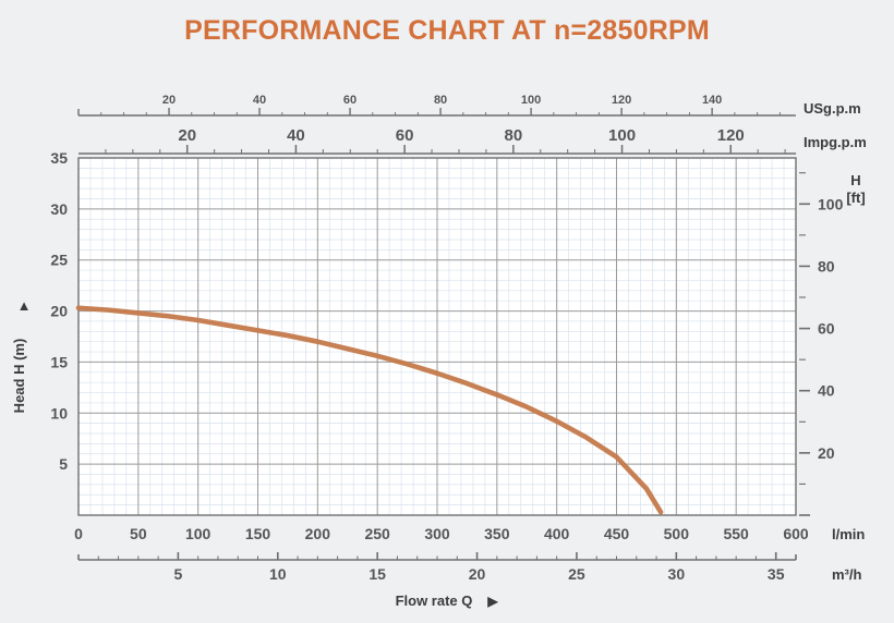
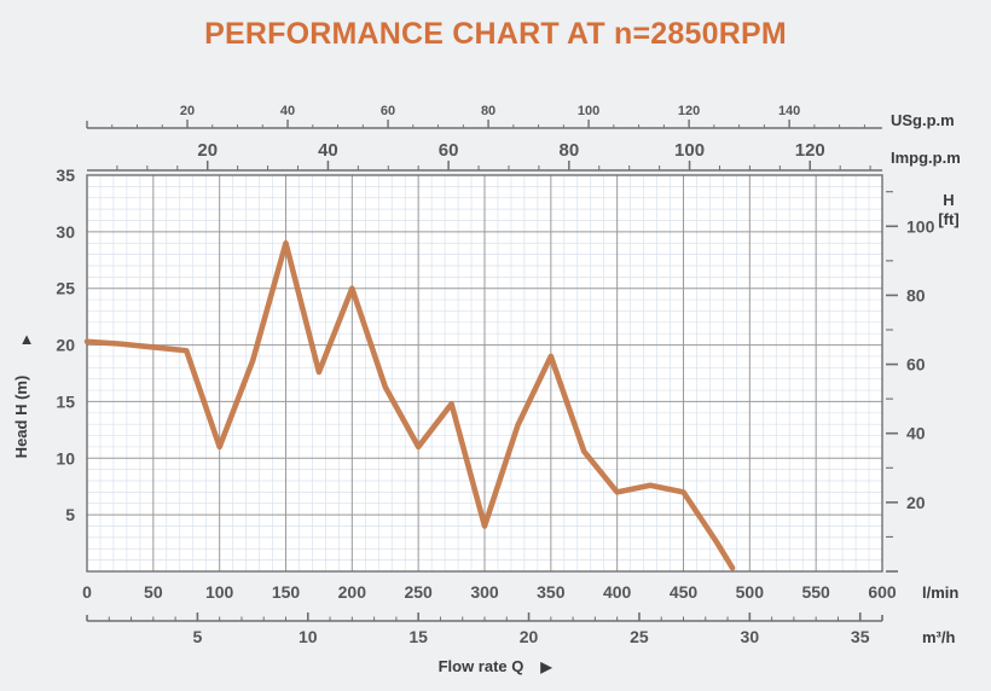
100: 19 -> 11
150: 18 -> 29
200: 17 -> 25
250: 16 -> 11
300: 14 -> 4
350: 12 -> 19
400: 9 -> 7
450: 6 -> 7
